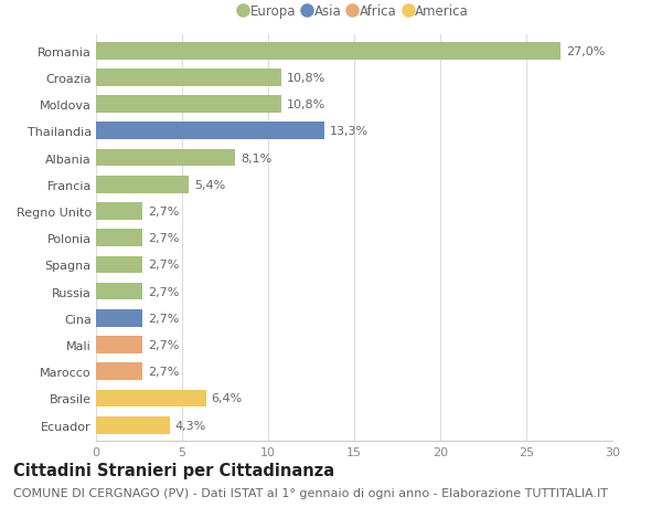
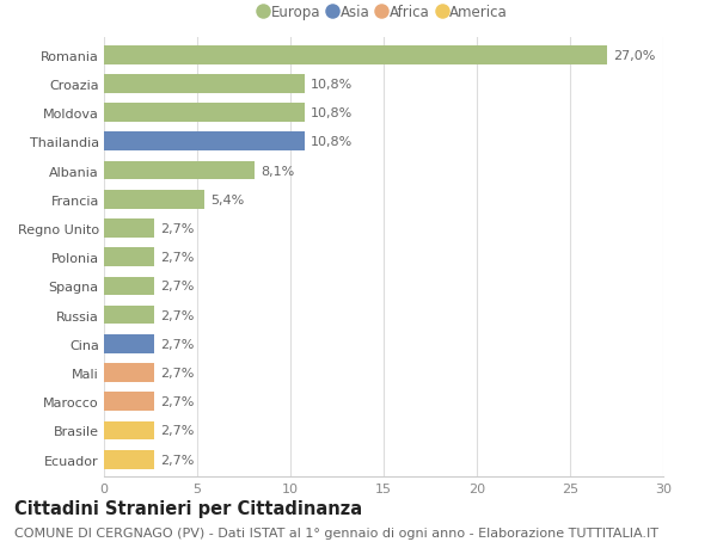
Thailandia: 13,3% -> 10,8%
Brasile: 6,4% -> 2,7%
Ecuador: 4,3% -> 2,7%
